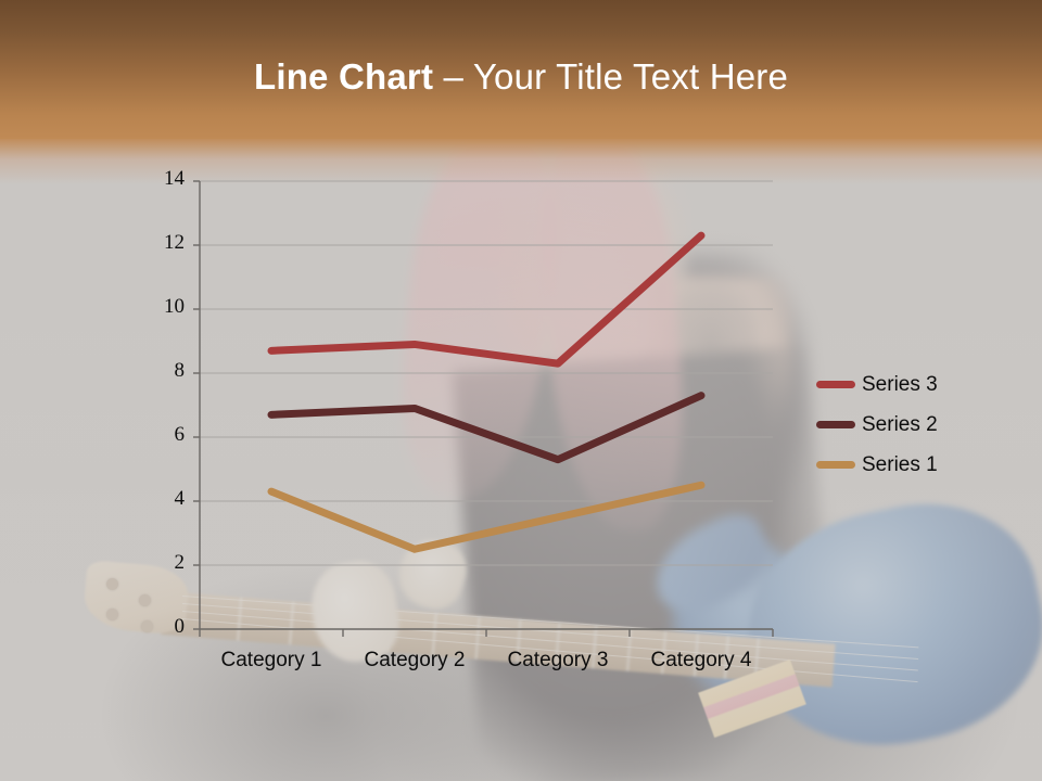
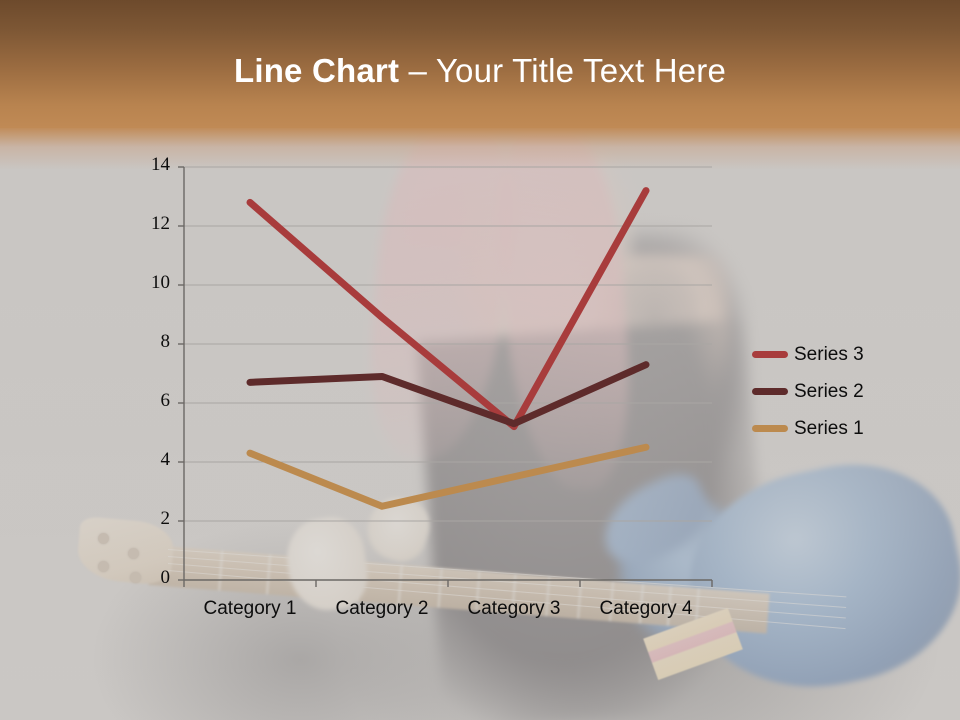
Series 3/Category 1: 8.7 -> 12.8
Series 3/Category 3: 8.3 -> 5.2
Series 3/Category 4: 12.3 -> 13.2
